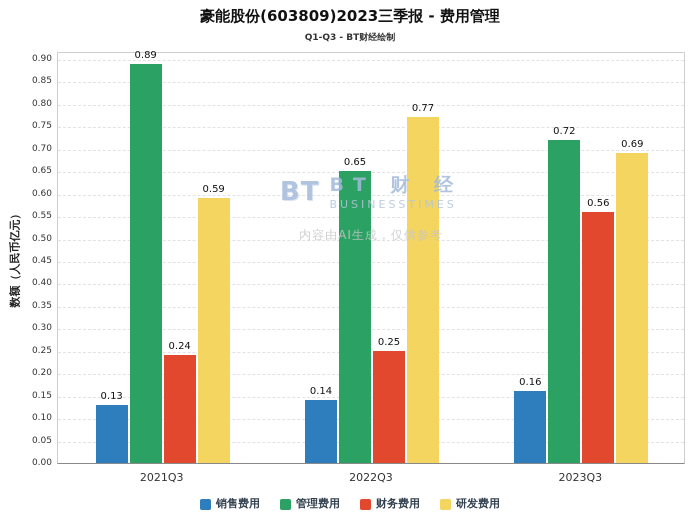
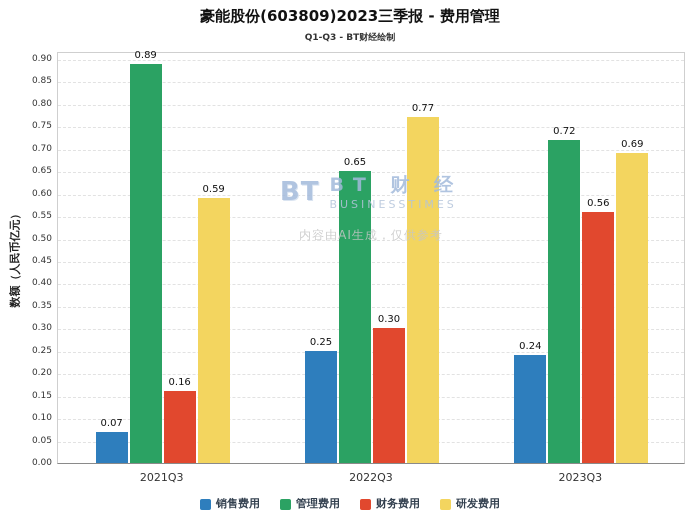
销售费用/2021Q3: 0.13 -> 0.07
财务费用/2021Q3: 0.24 -> 0.16
销售费用/2022Q3: 0.14 -> 0.25
财务费用/2022Q3: 0.25 -> 0.30
销售费用/2023Q3: 0.16 -> 0.24
